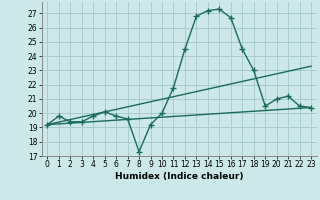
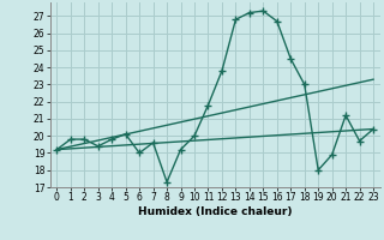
2: 19.4 -> 19.8
6: 19.8 -> 19.0
12: 24.5 -> 23.8
19: 20.5 -> 18.0
20: 21.0 -> 18.9
22: 20.5 -> 19.7
